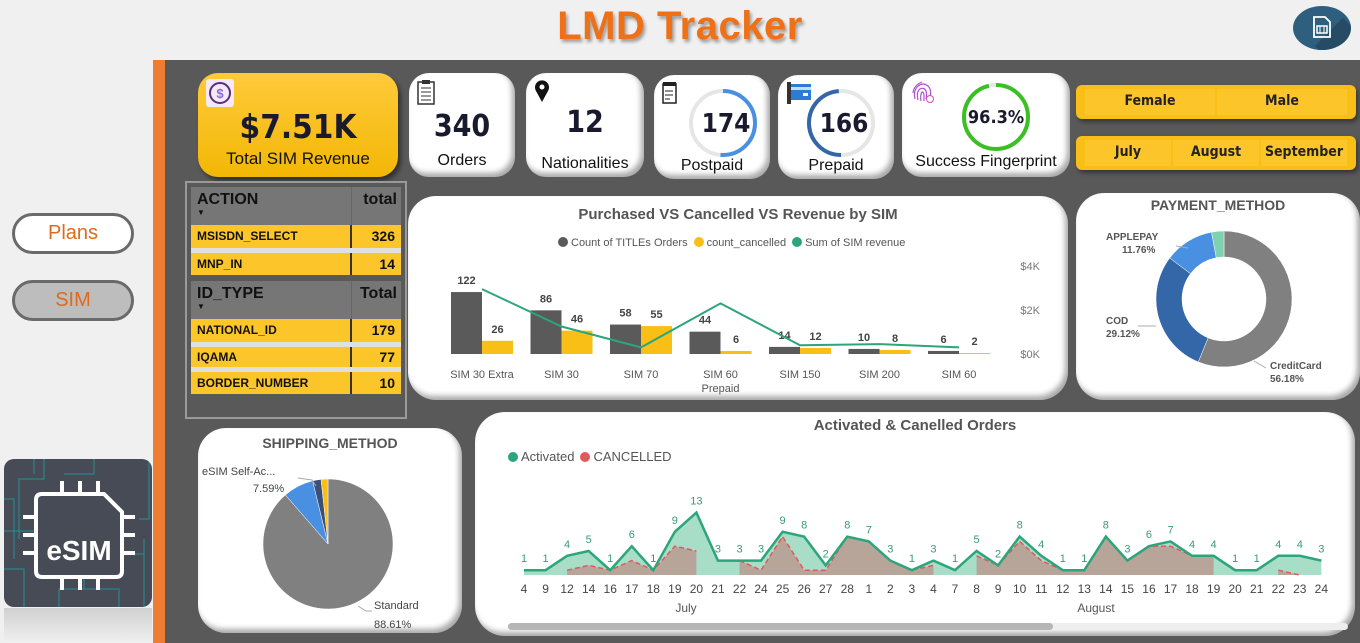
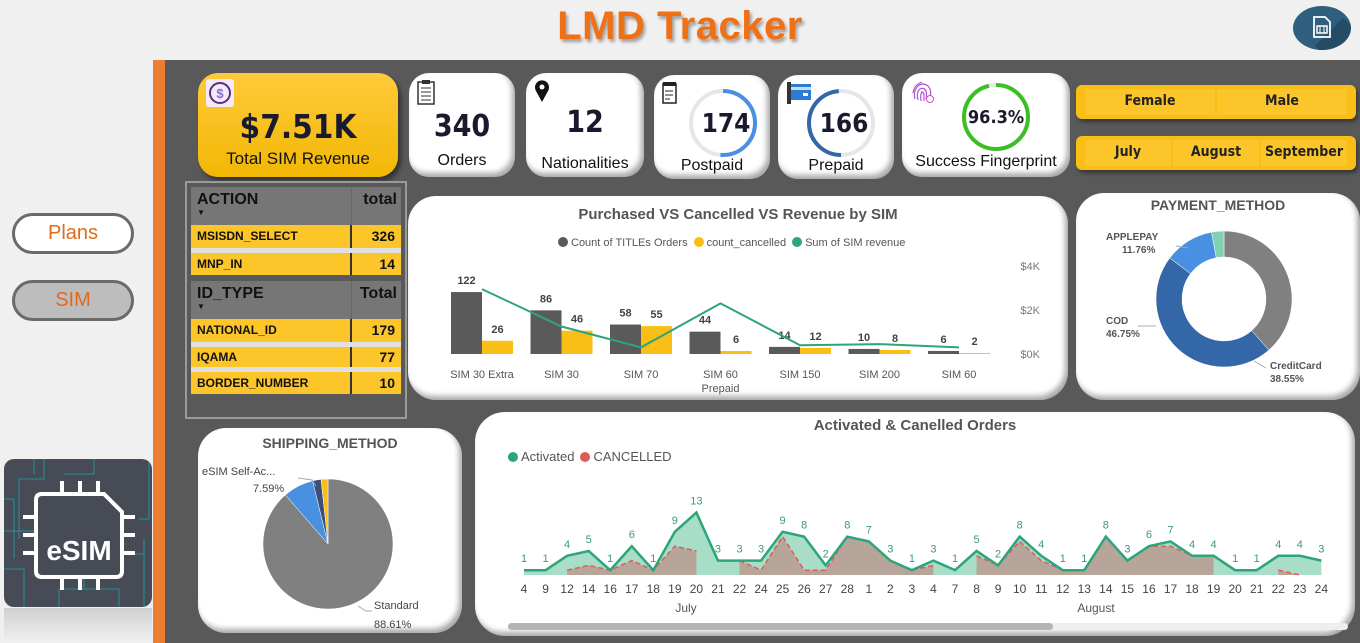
PAYMENT_METHOD/CreditCard: 56.18% -> 38.55%
PAYMENT_METHOD/COD: 29.12% -> 46.75%
